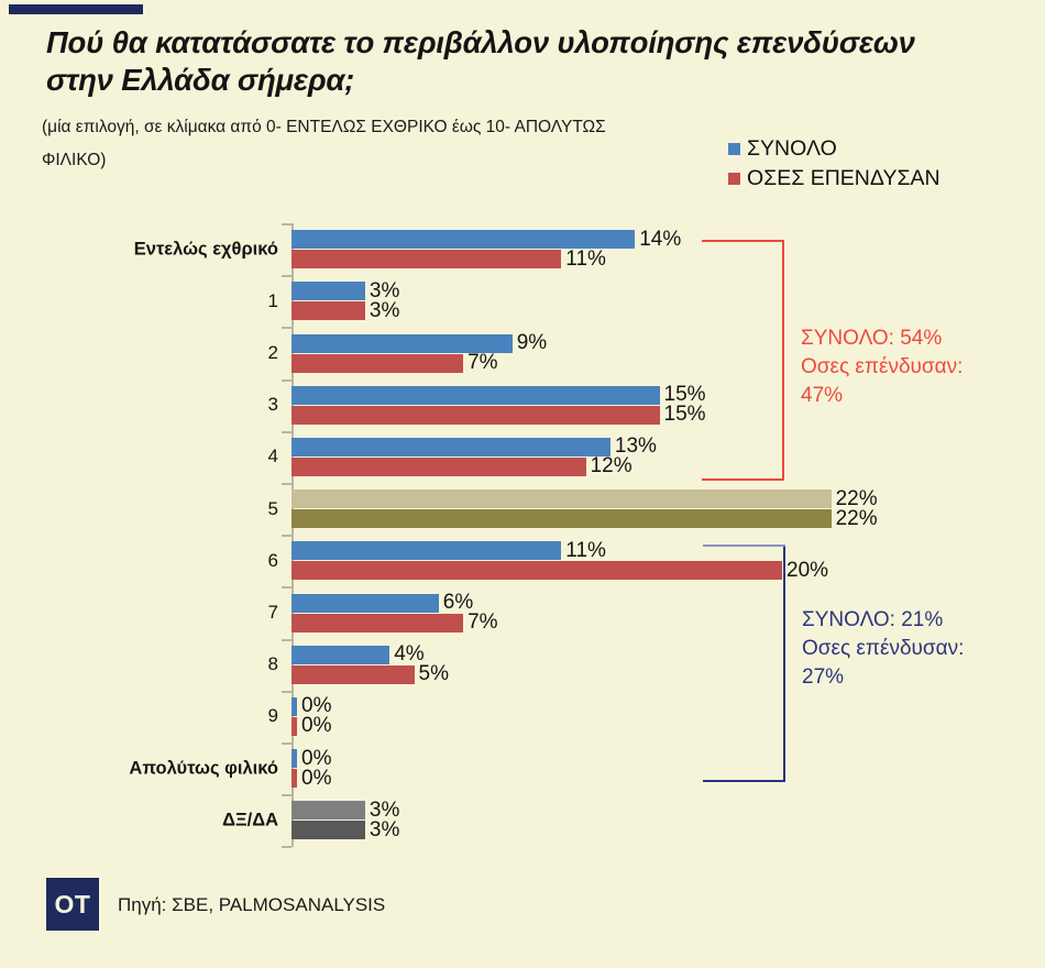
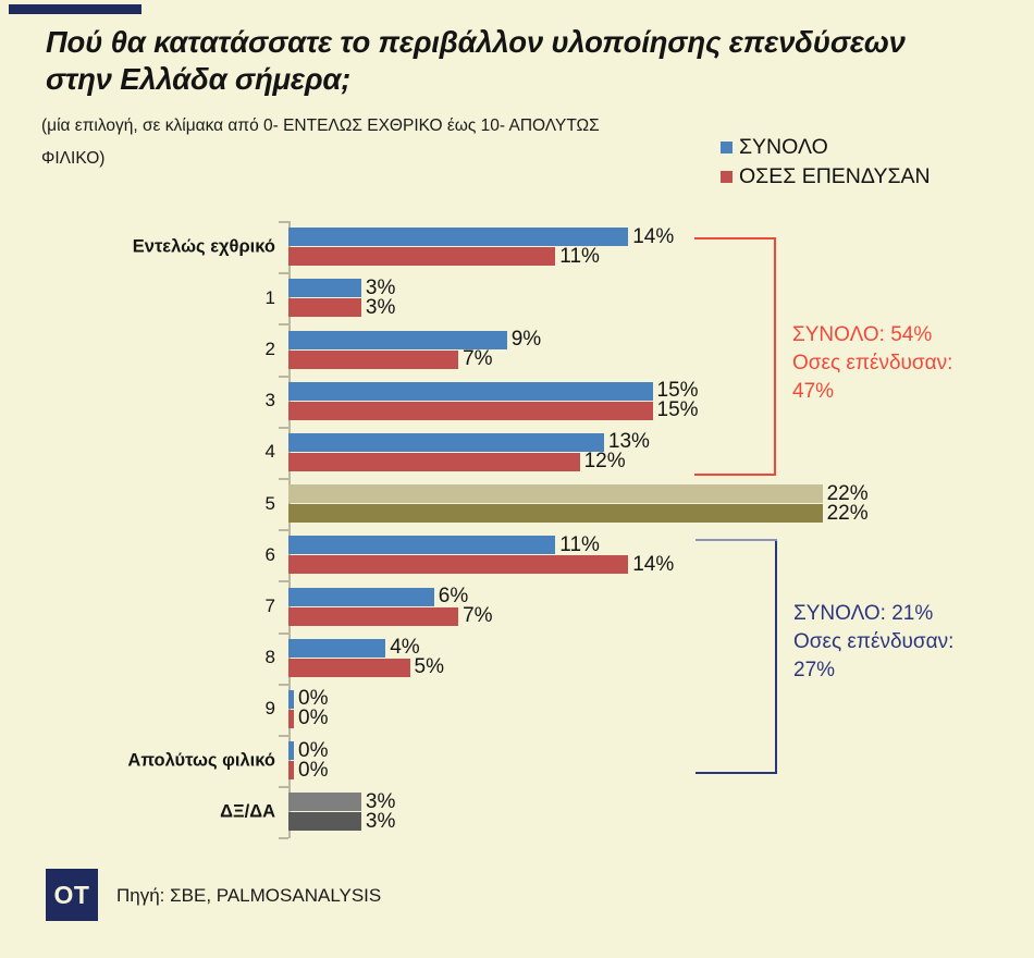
ΟΣΕΣ ΕΠΕΝΔΥΣΑΝ/6: 20% -> 14%
